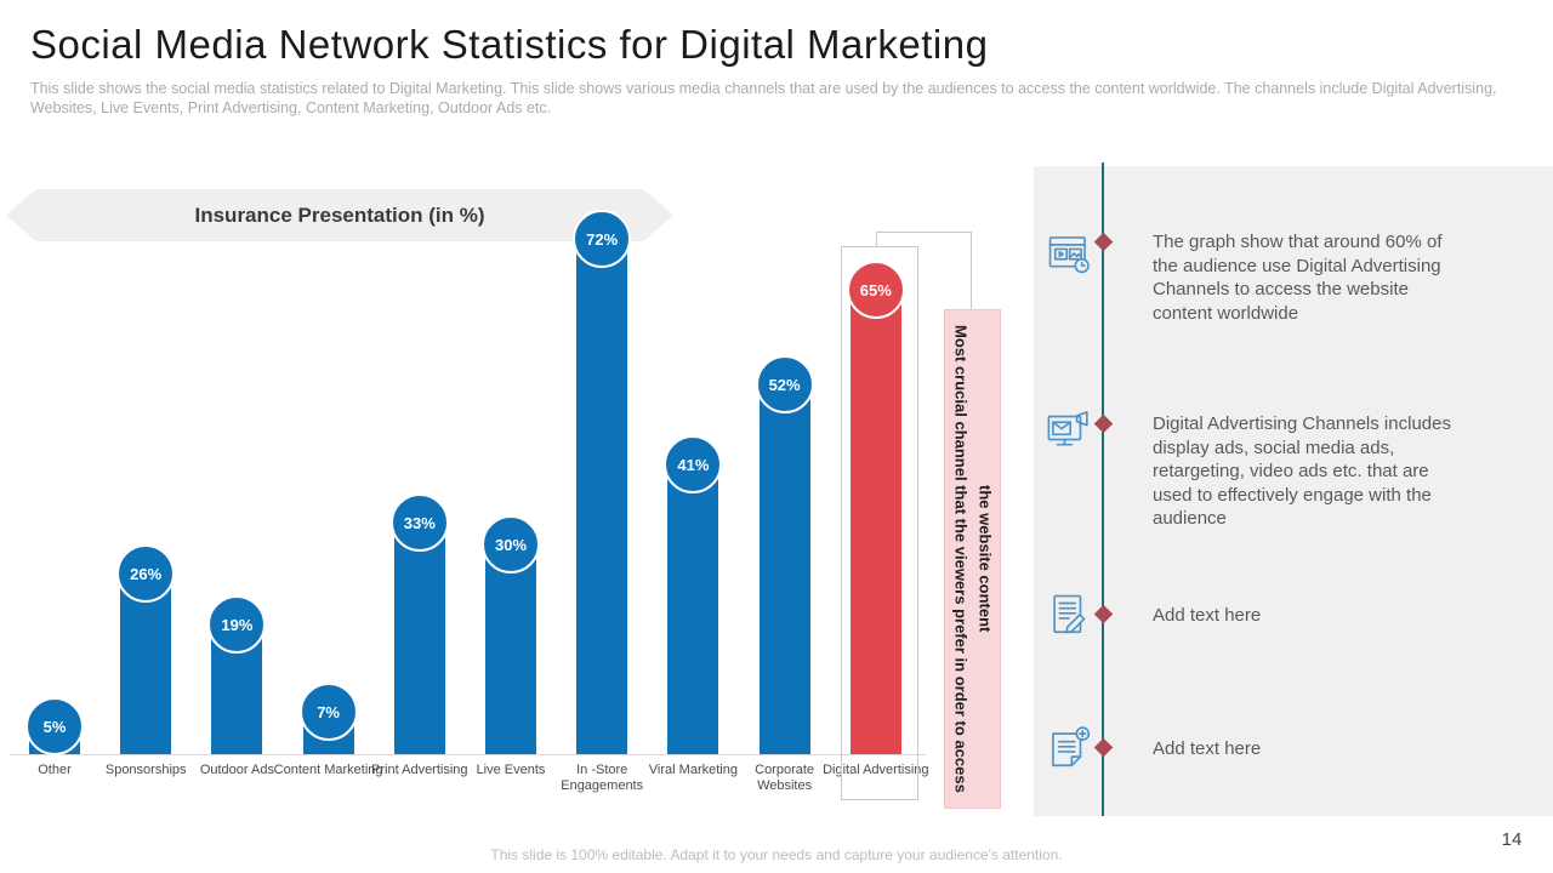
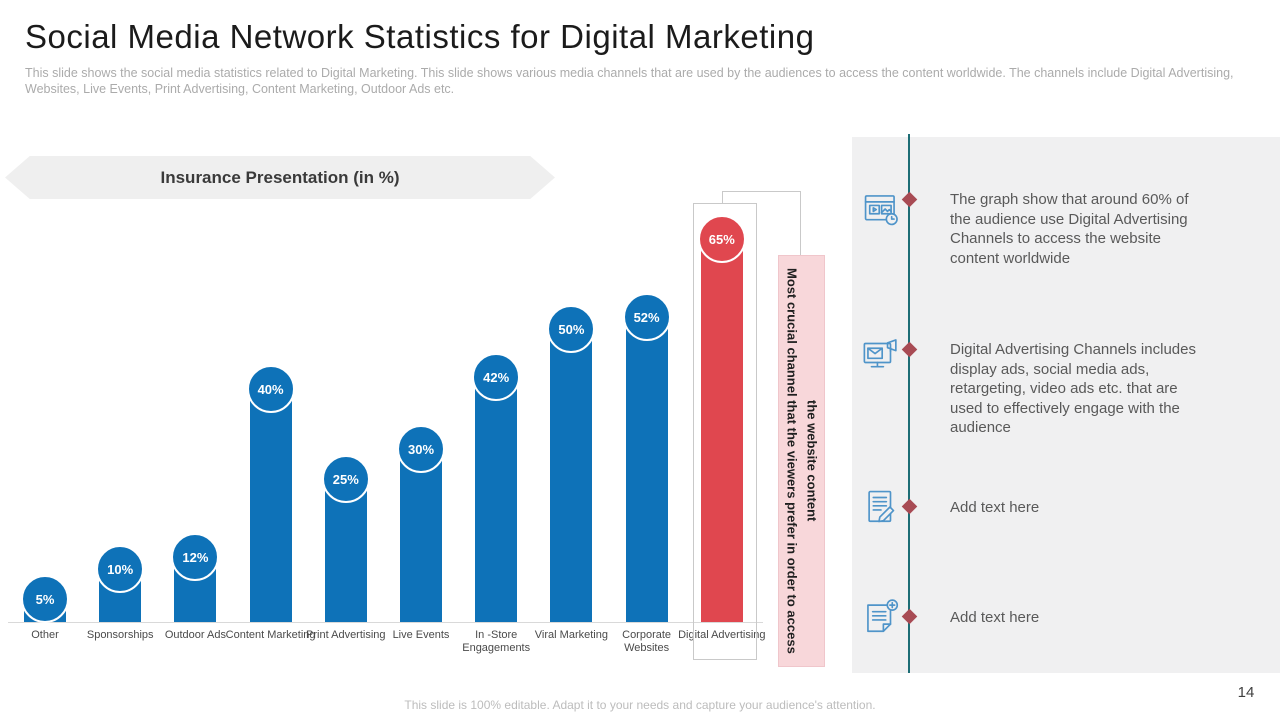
Sponsorships: 26% -> 10%
Outdoor Ads: 19% -> 12%
Content Marketing: 7% -> 40%
Print Advertising: 33% -> 25%
In -Store Engagements: 72% -> 42%
Viral Marketing: 41% -> 50%
